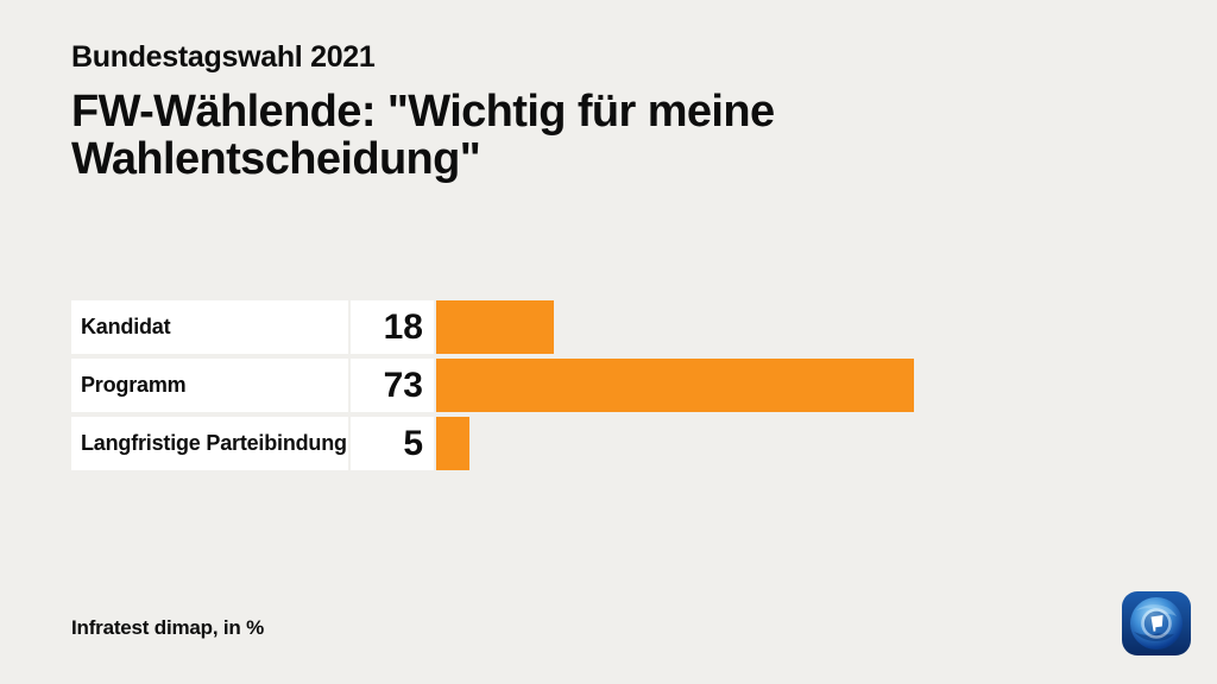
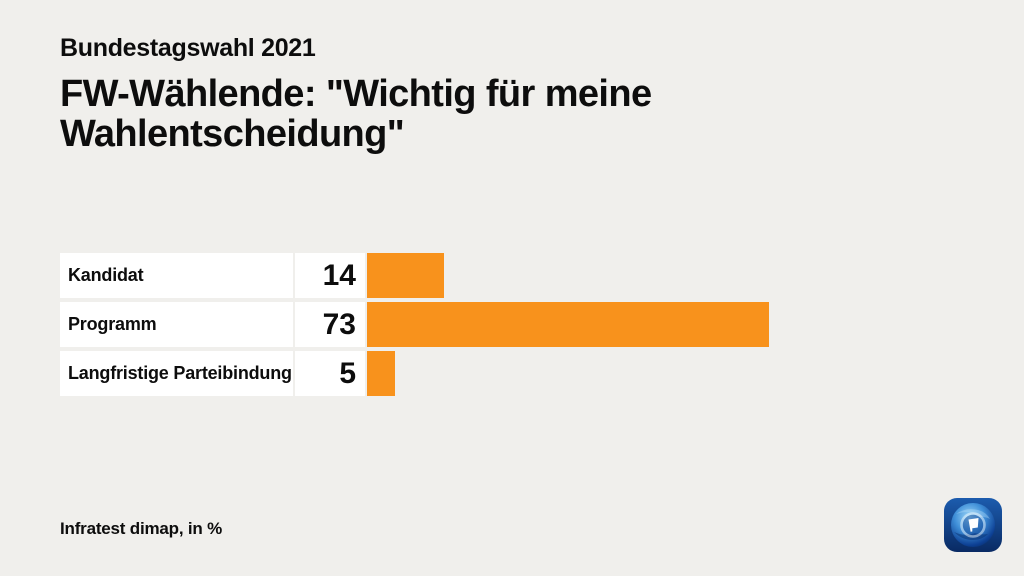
Kandidat: 18 -> 14
